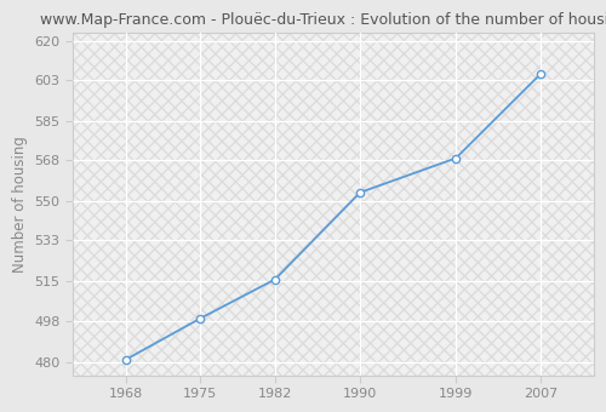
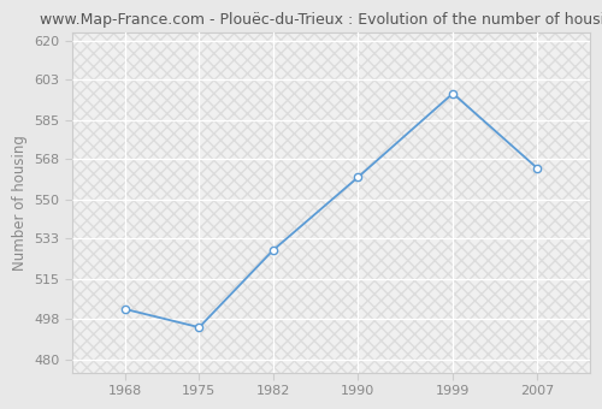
1968: 481 -> 502
1975: 499 -> 494
1982: 516 -> 528
1990: 554 -> 560
1999: 569 -> 597
2007: 606 -> 564
